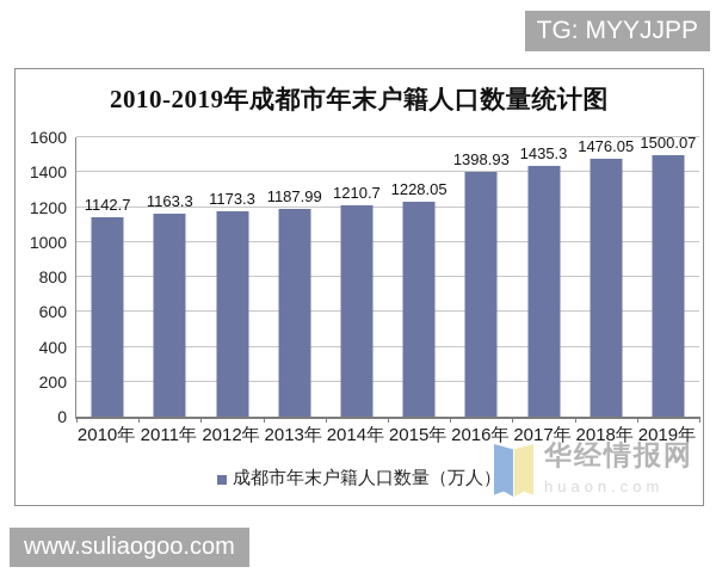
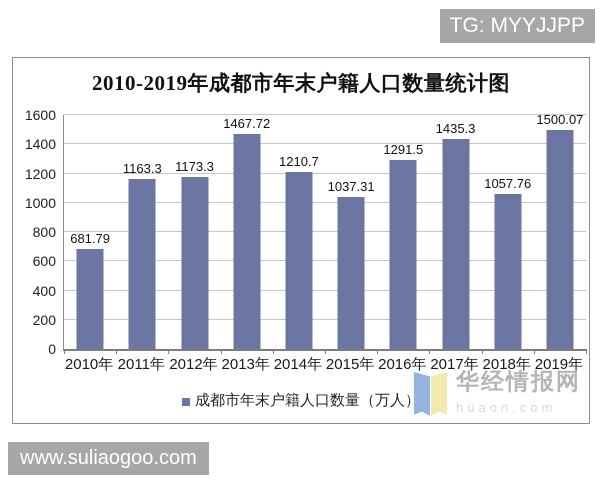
2010年: 1142.7 -> 681.79
2013年: 1187.99 -> 1467.72
2015年: 1228.05 -> 1037.31
2016年: 1398.93 -> 1291.5
2018年: 1476.05 -> 1057.76
